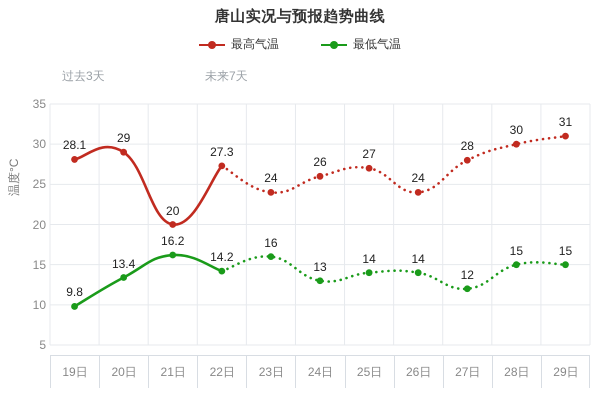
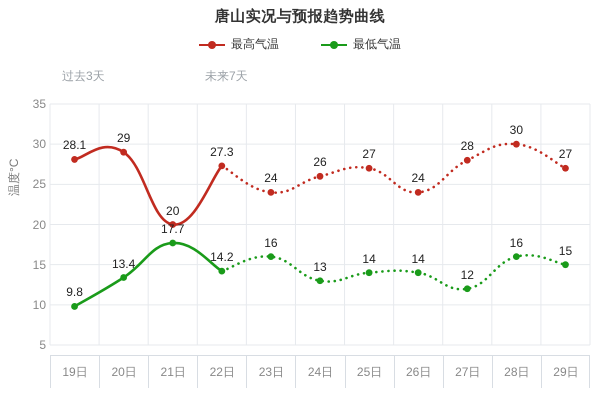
最低气温/21日: 16.2 -> 17.7
最低气温/28日: 15 -> 16
最高气温/29日: 31 -> 27
